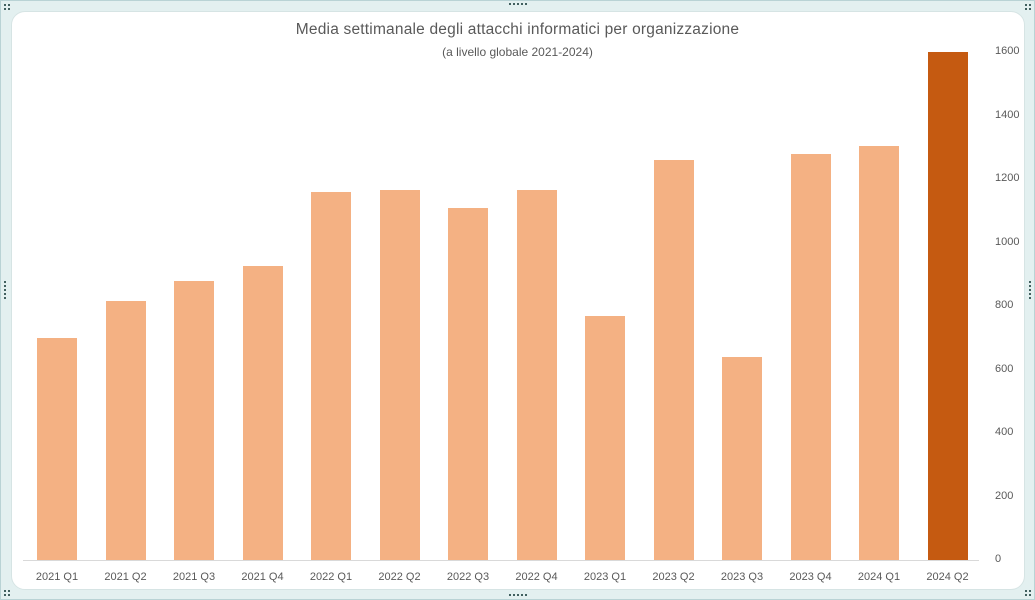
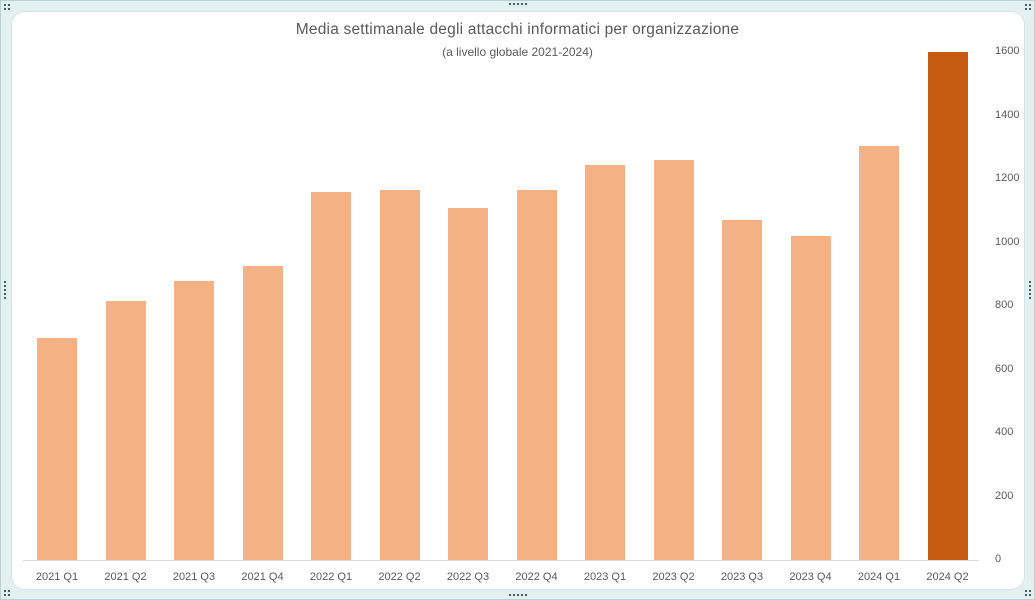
2023 Q1: 770 -> 1240
2023 Q3: 640 -> 1070
2023 Q4: 1280 -> 1020
